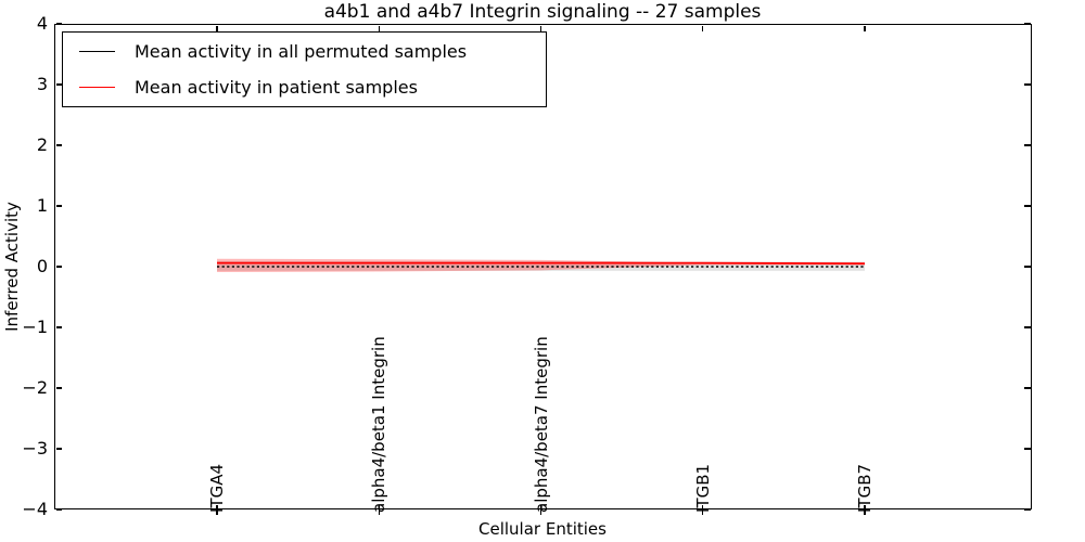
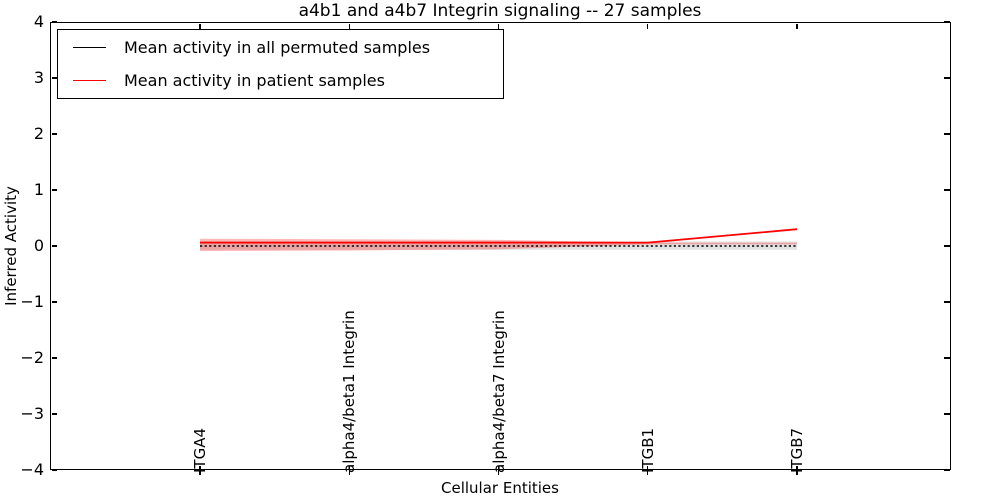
Mean activity in patient samples/ITGB7: 0.1 -> 0.3
